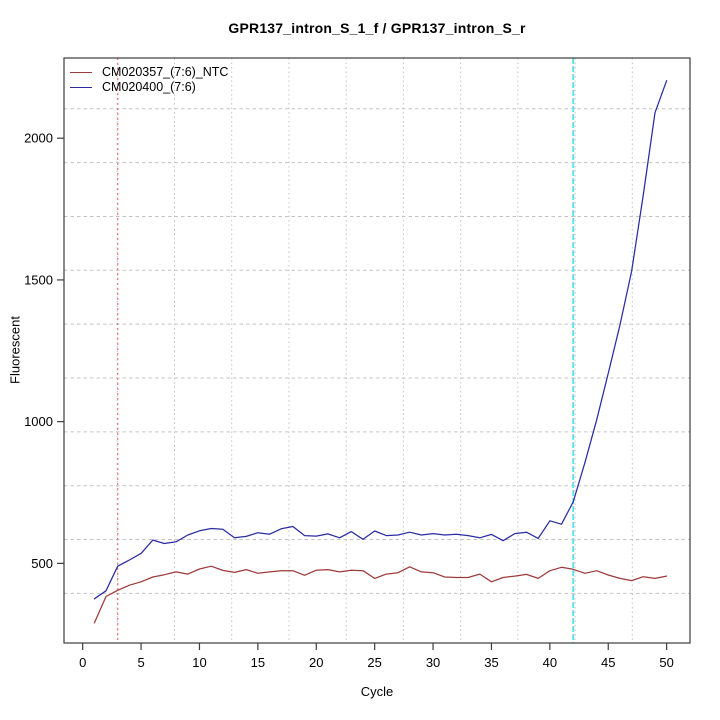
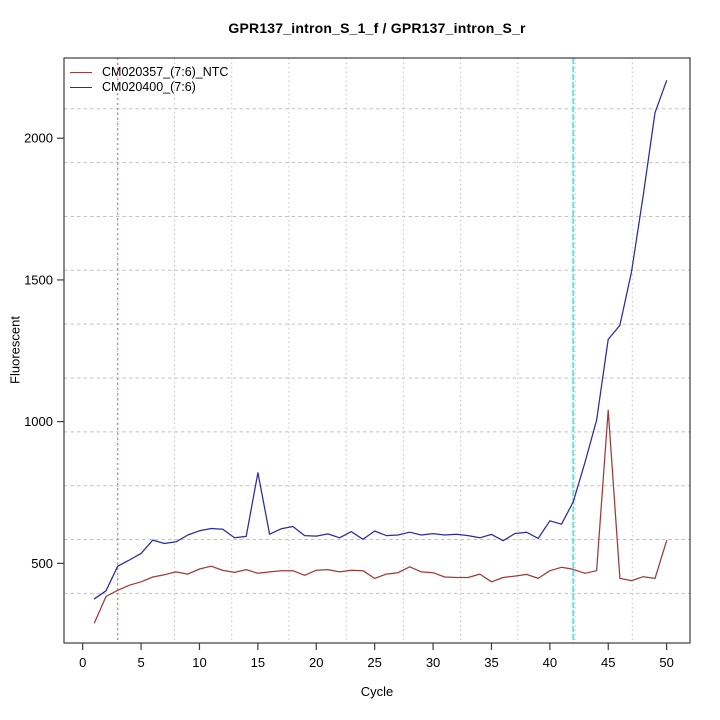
CM020400_(7:6)/15: 610 -> 820
CM020357_(7:6)_NTC/45: 460 -> 1040
CM020400_(7:6)/45: 1170 -> 1290
CM020357_(7:6)_NTC/50: 460 -> 580
